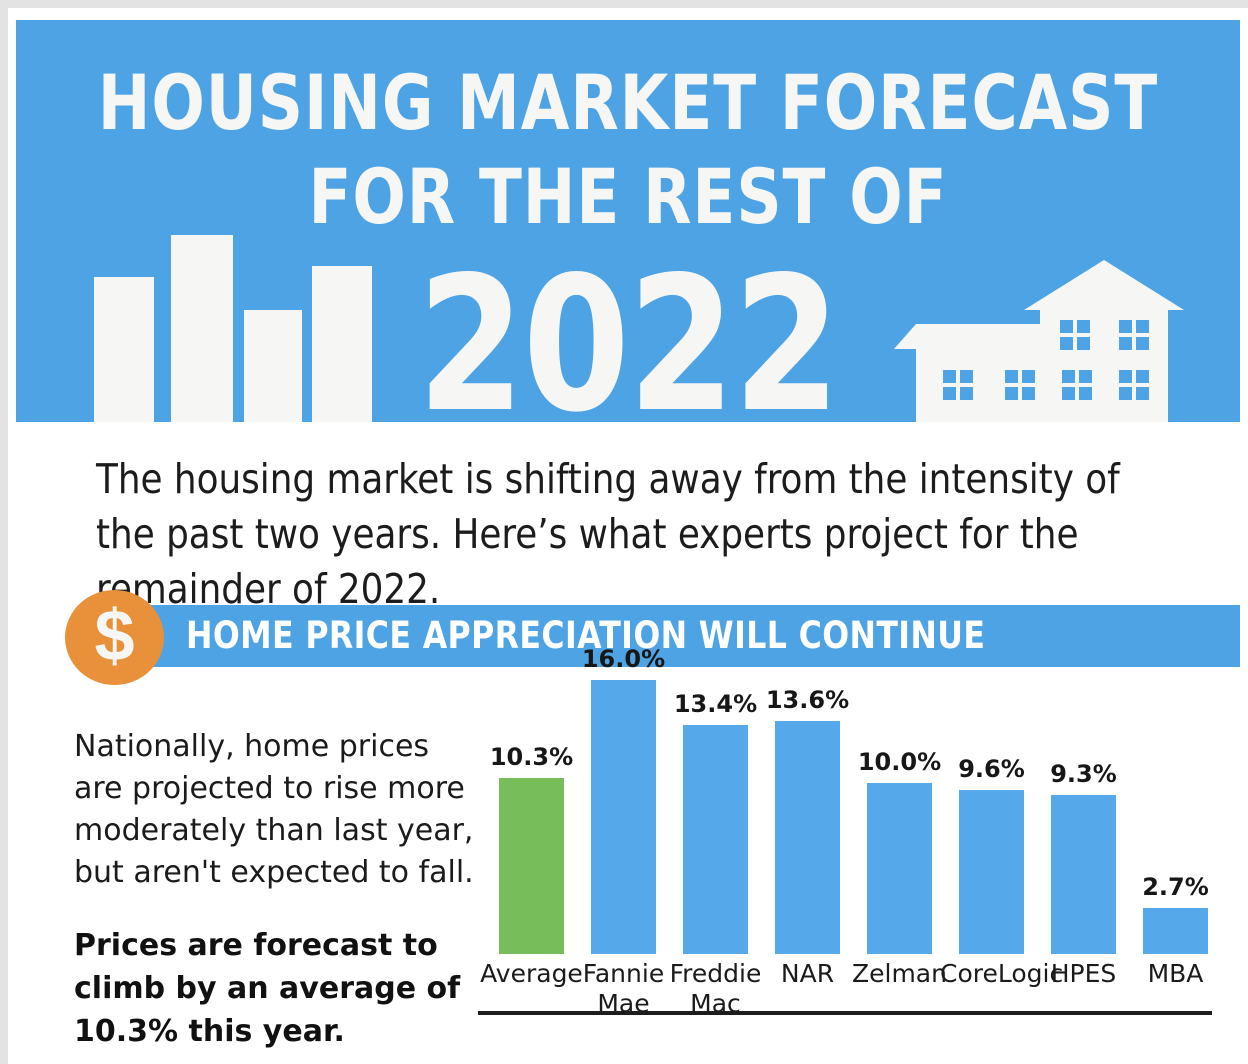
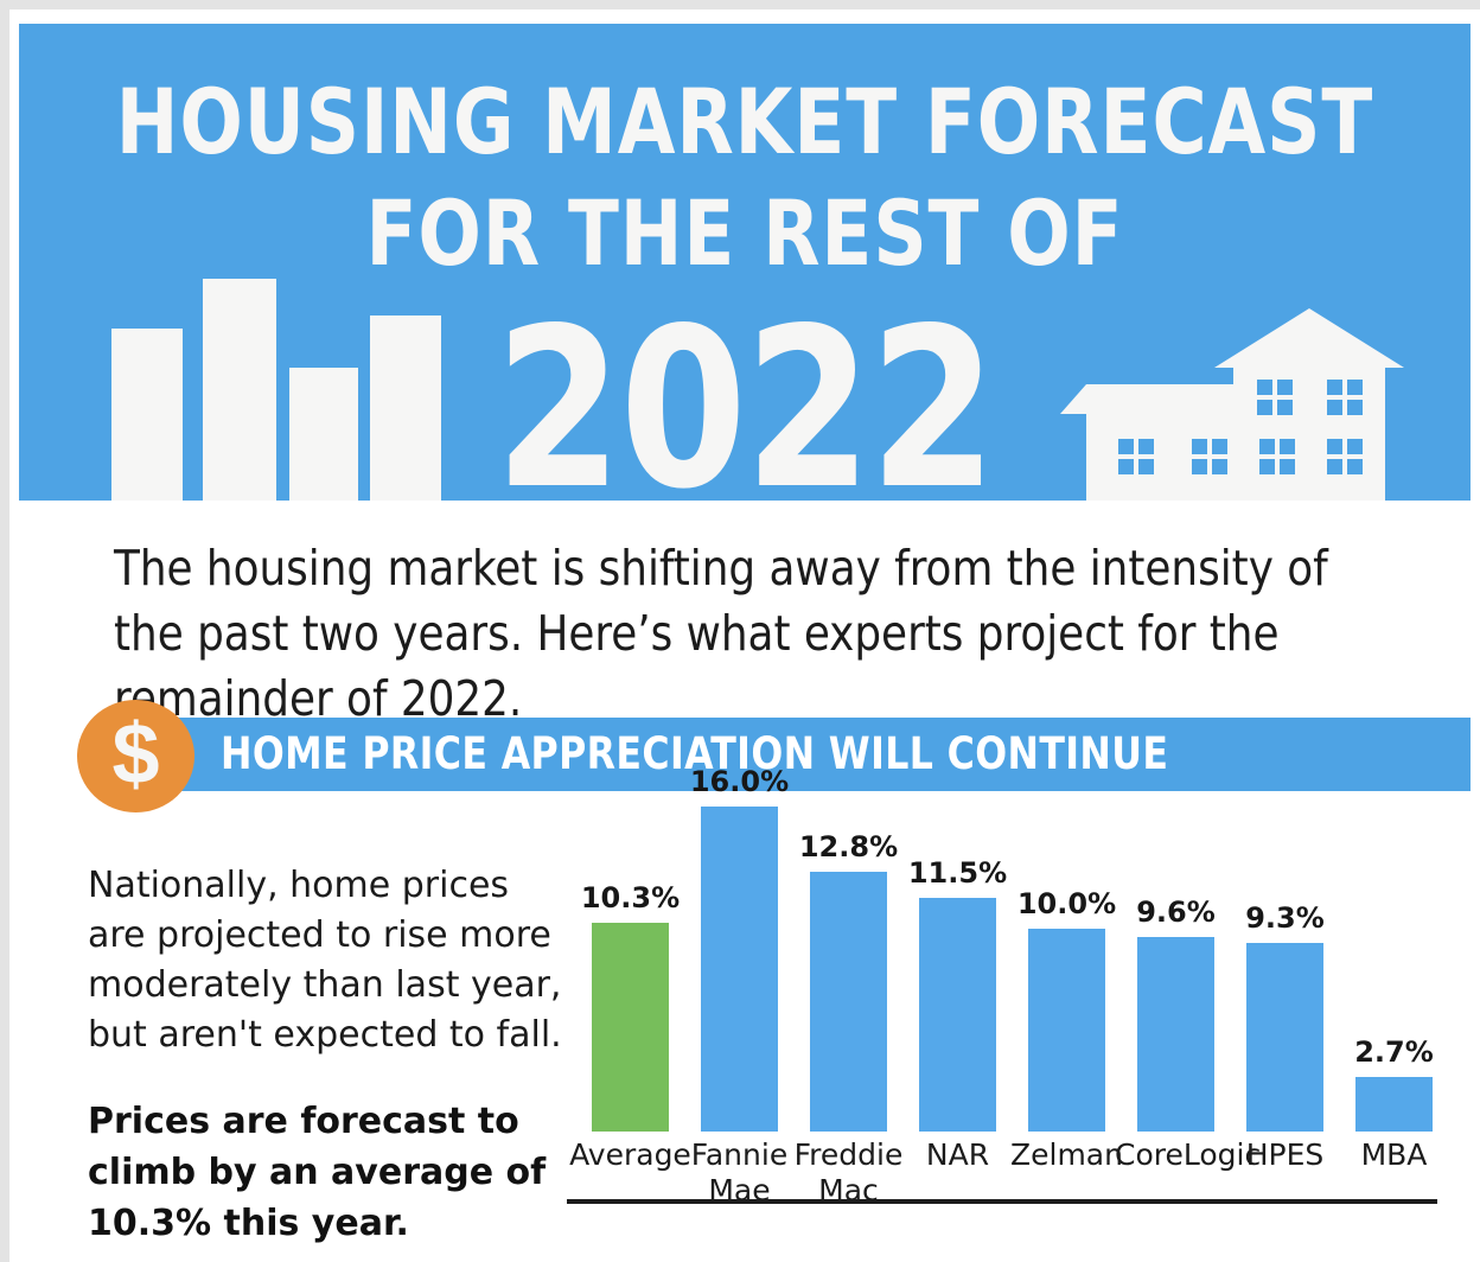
Freddie Mac: 13.4% -> 12.8%
NAR: 13.6% -> 11.5%
